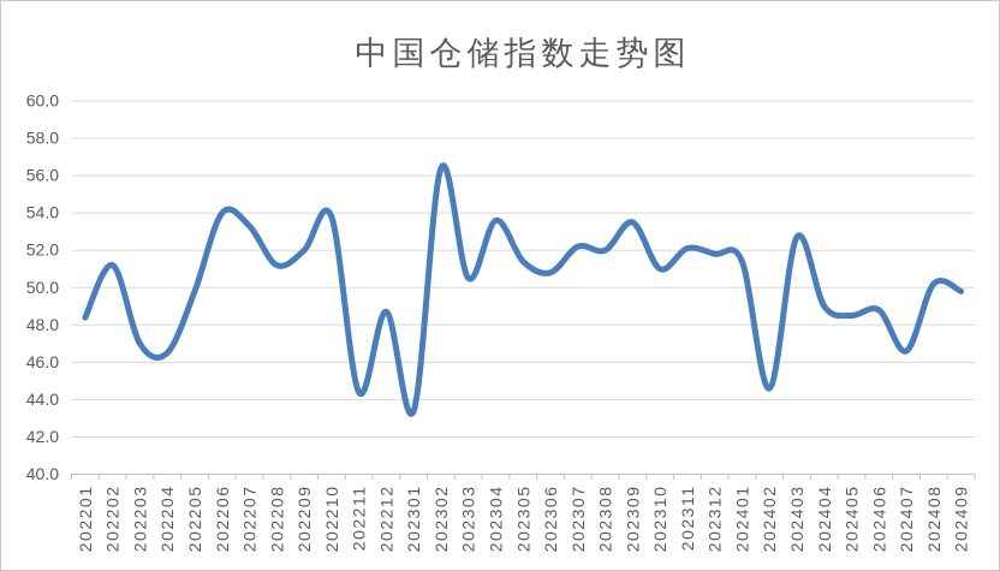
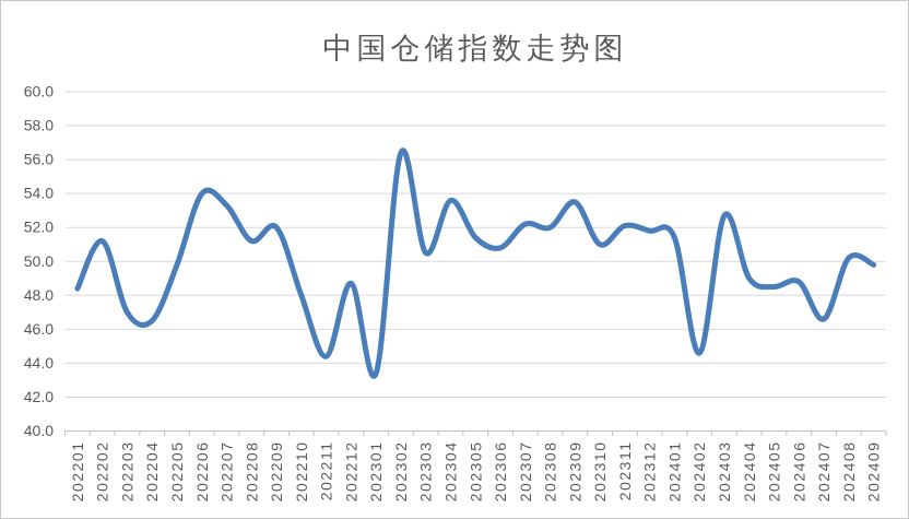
202210: 53.8 -> 48.0
